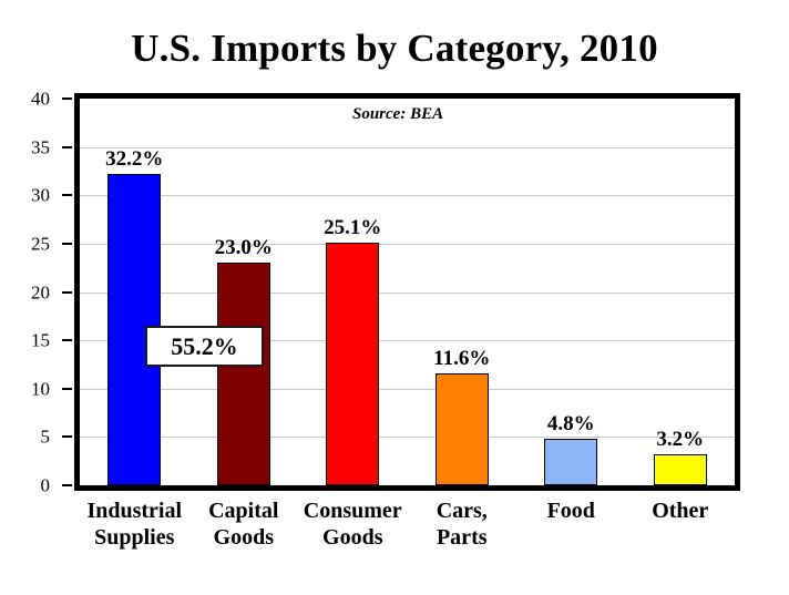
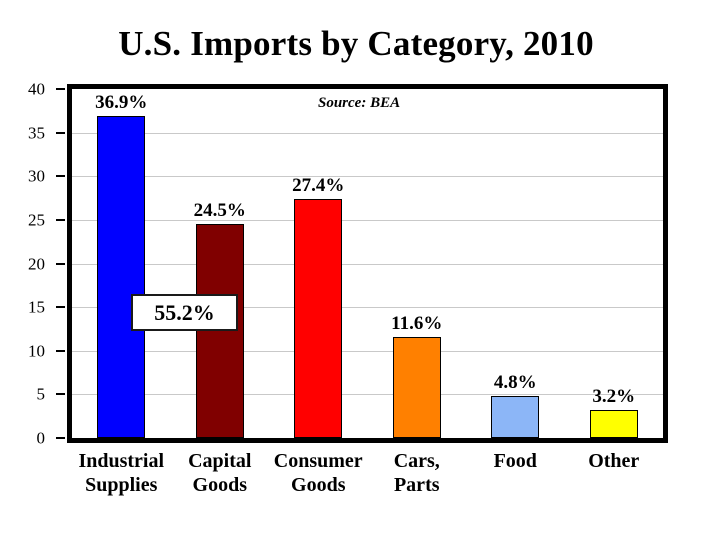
Industrial Supplies: 32.2% -> 36.9%
Capital Goods: 23.0% -> 24.5%
Consumer Goods: 25.1% -> 27.4%
